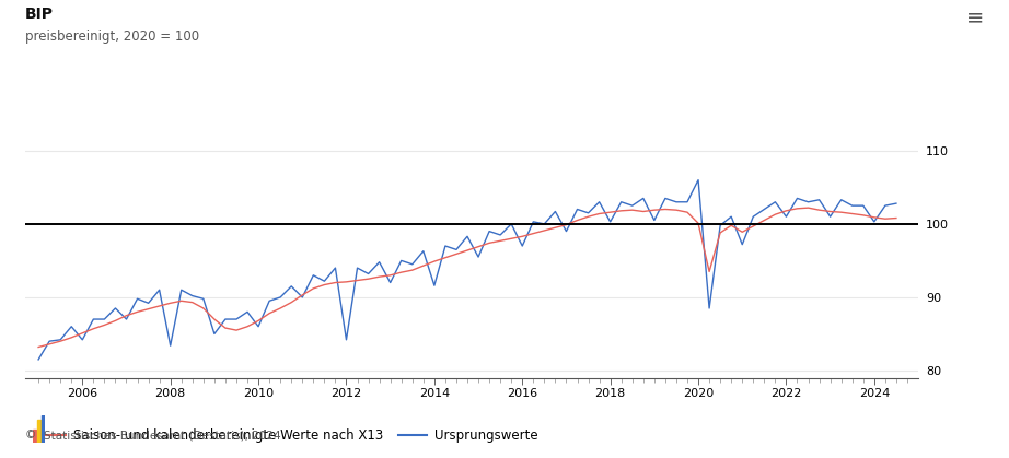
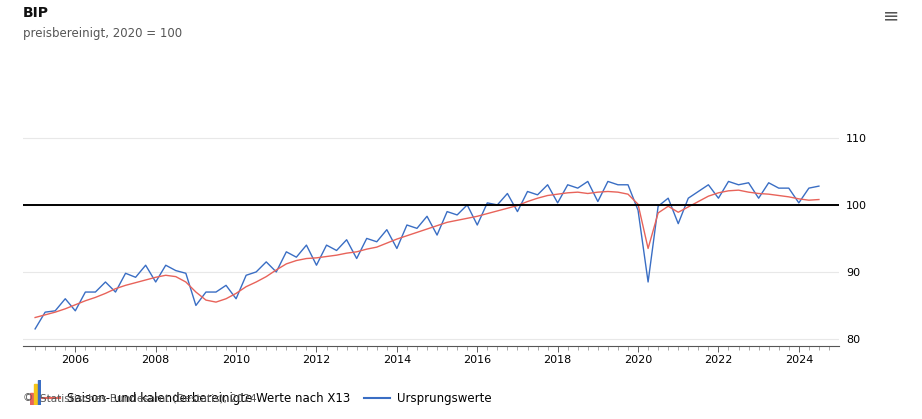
Ursprungswerte/2008: 83.4 -> 88.5
Ursprungswerte/2012: 84.2 -> 91.0
Ursprungswerte/2014: 91.6 -> 93.5
Ursprungswerte/2020: 106.0 -> 99.2
